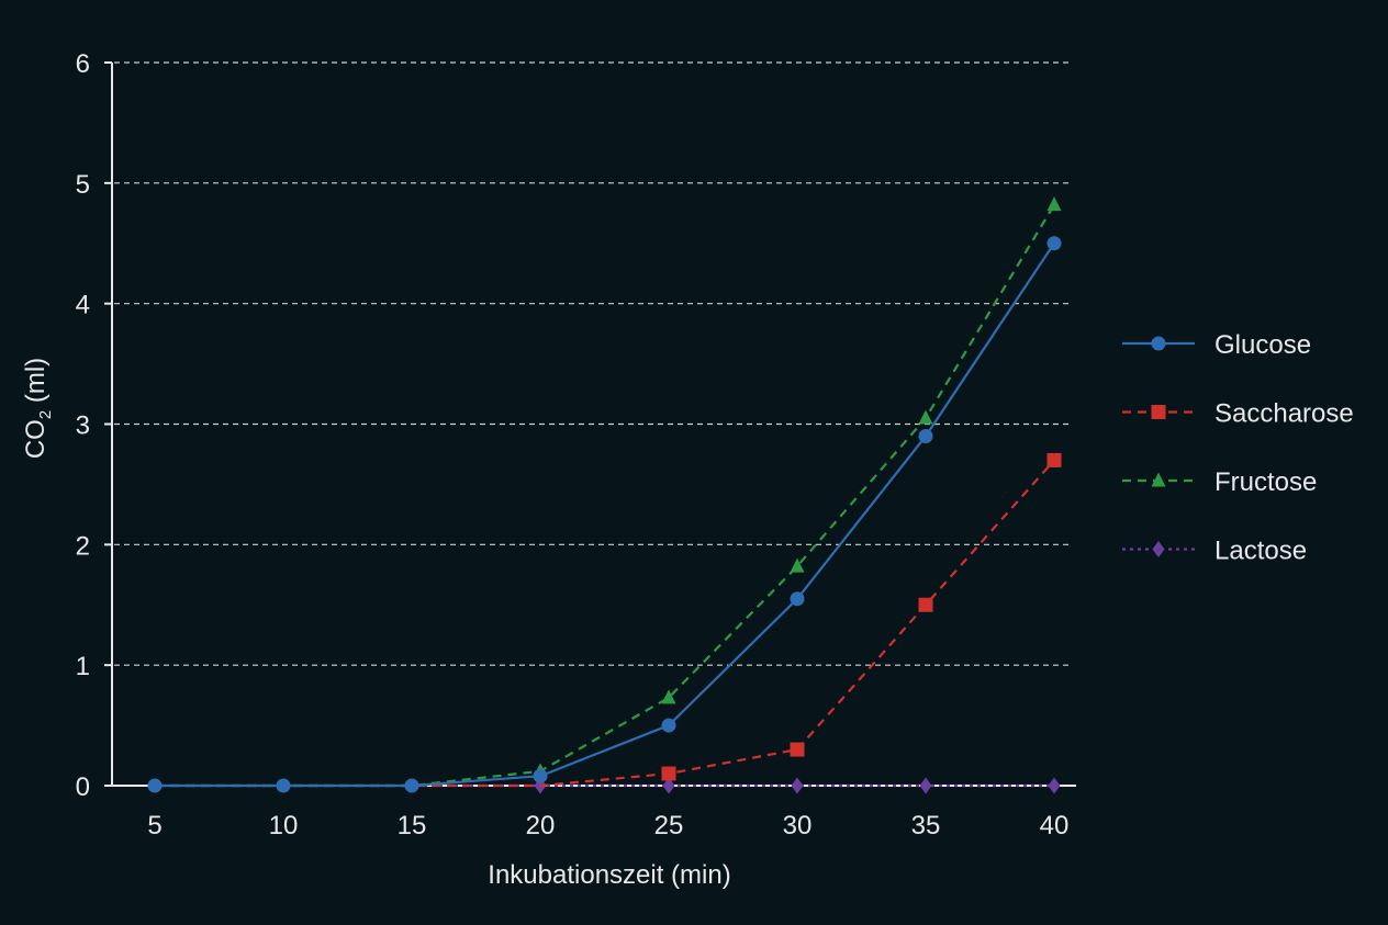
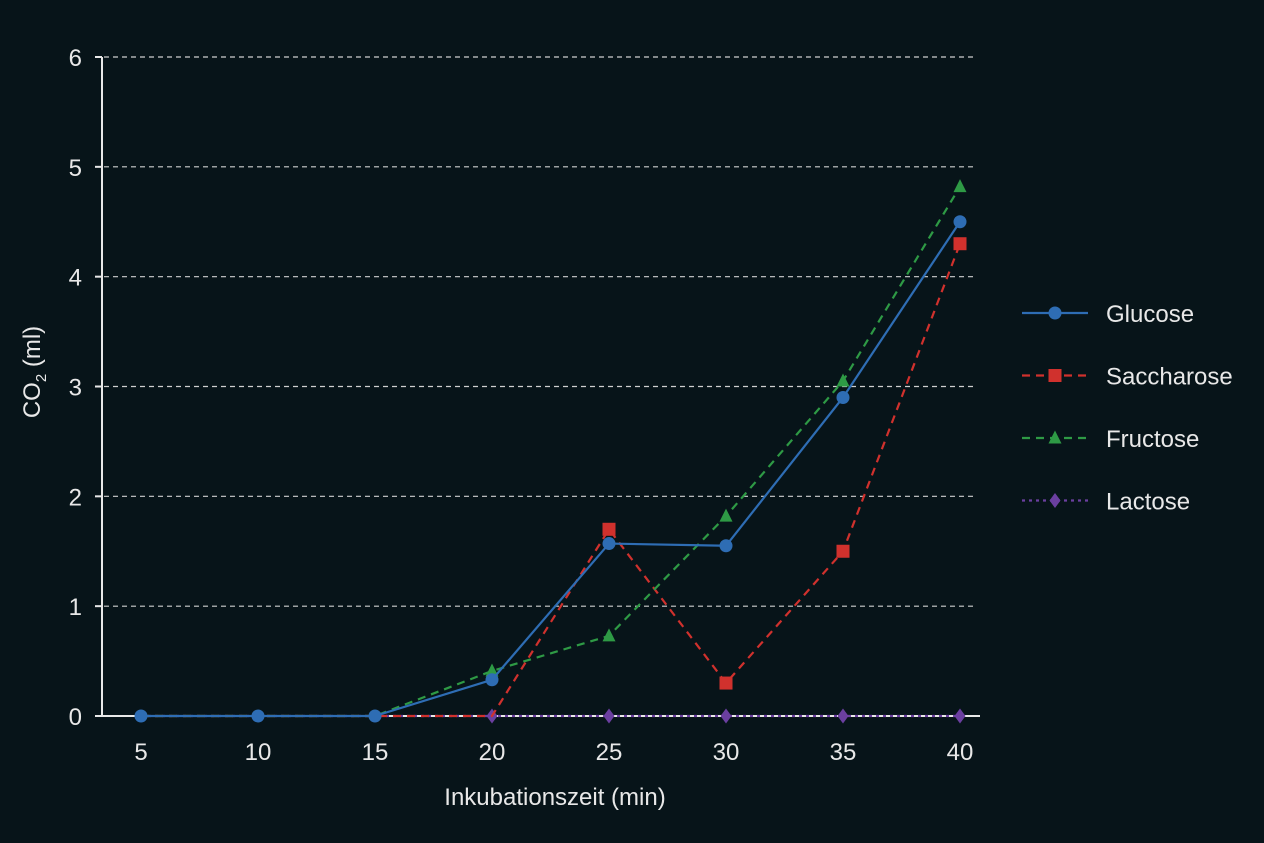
Glucose/20: 0.08 -> 0.33
Fructose/20: 0.12 -> 0.41
Glucose/25: 0.50 -> 1.57
Saccharose/25: 0.1 -> 1.7
Saccharose/40: 2.7 -> 4.3
